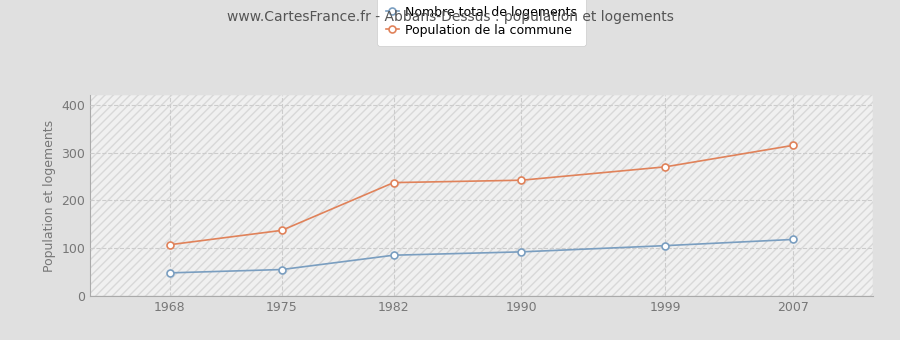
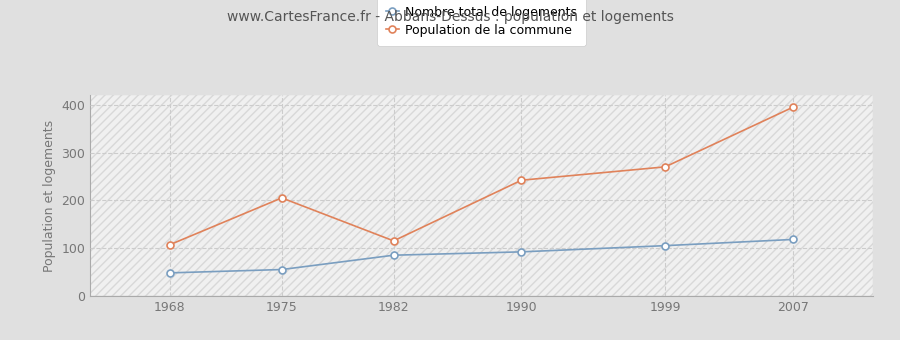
Population de la commune/1975: 137 -> 205
Population de la commune/1982: 237 -> 115
Population de la commune/2007: 315 -> 395
